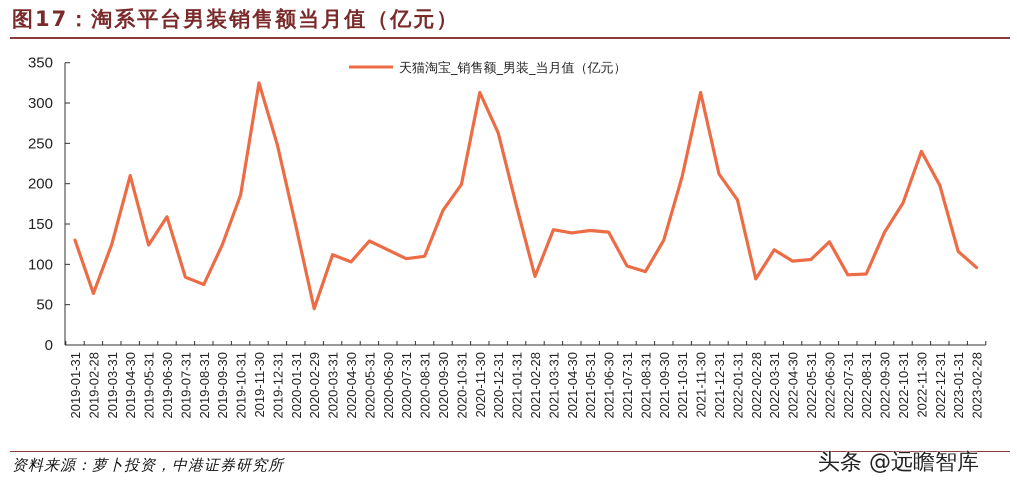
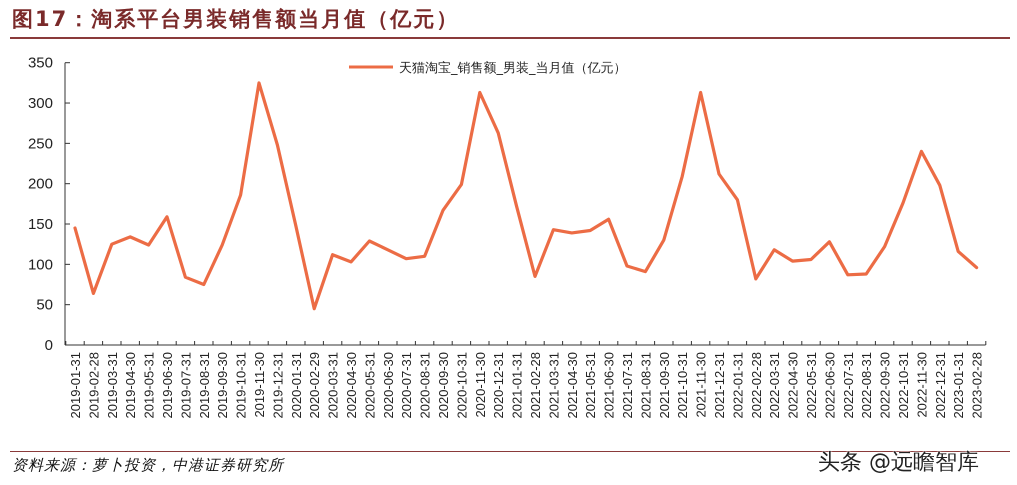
2019-01-31: 130 -> 140
2019-04-30: 210 -> 130
2021-06-30: 140 -> 160
2022-09-30: 140 -> 120
